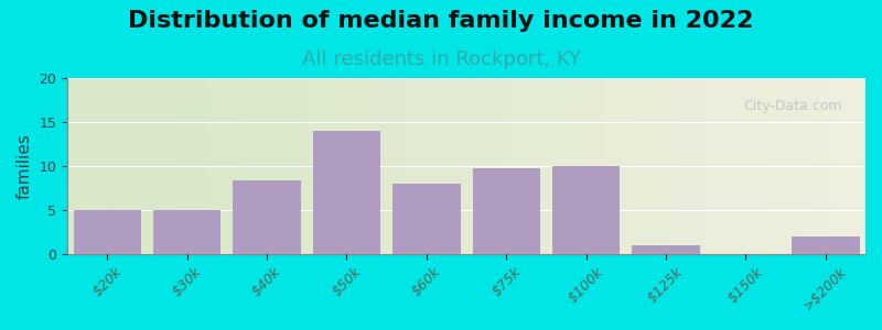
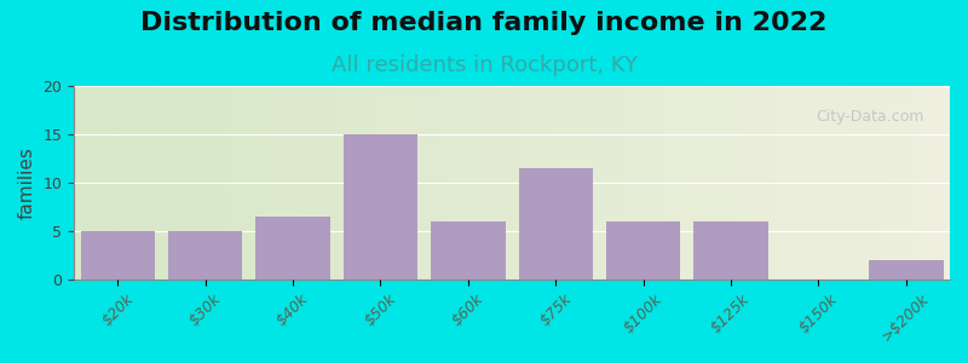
$40k: 8.4 -> 6.5
$50k: 14.0 -> 15.0
$60k: 8.0 -> 6.0
$75k: 9.8 -> 11.5
$100k: 10.0 -> 6.0
$125k: 1.0 -> 6.0
